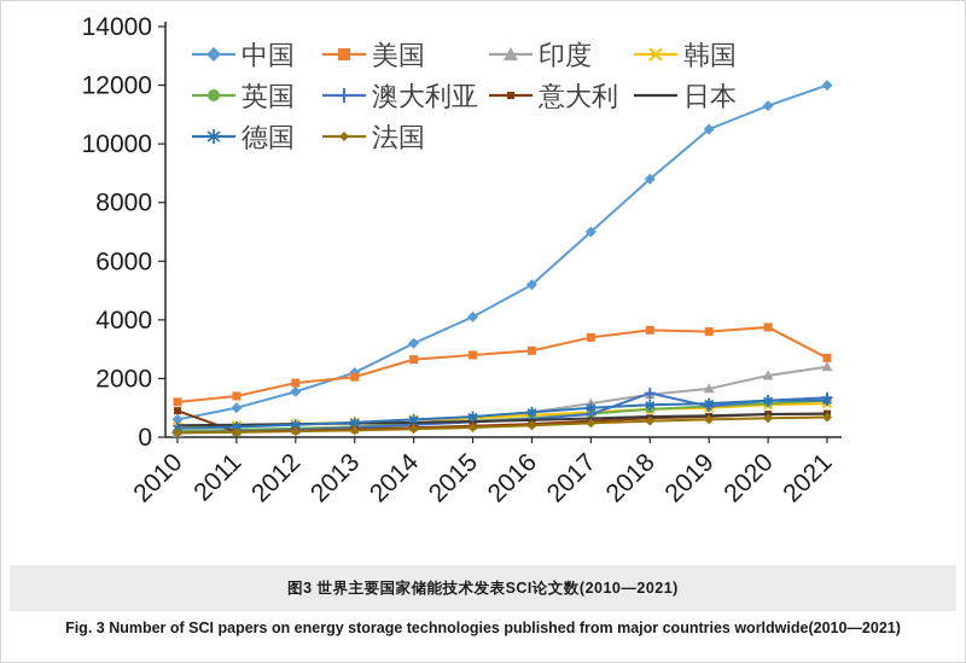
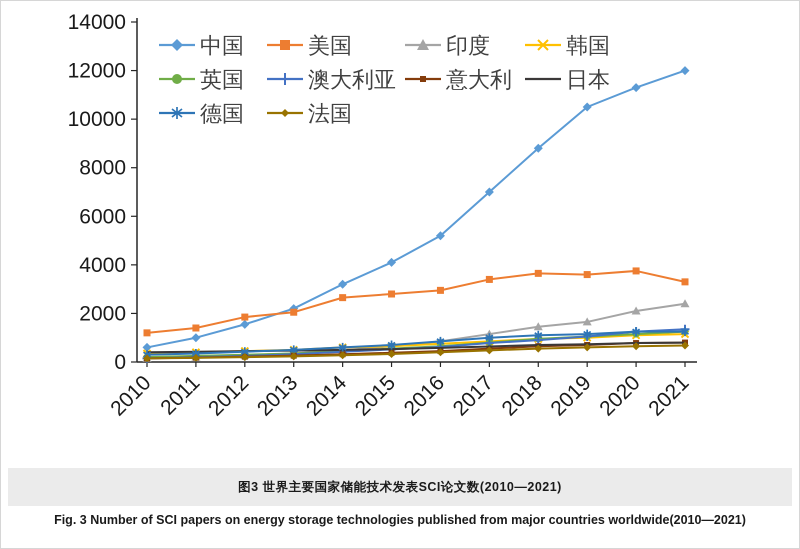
意大利/2010: 900 -> 200
澳大利亚/2018: 1500 -> 900
美国/2021: 2700 -> 3300
